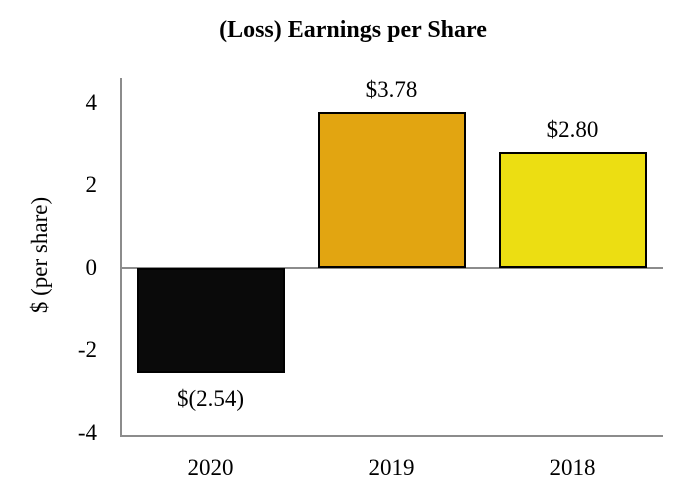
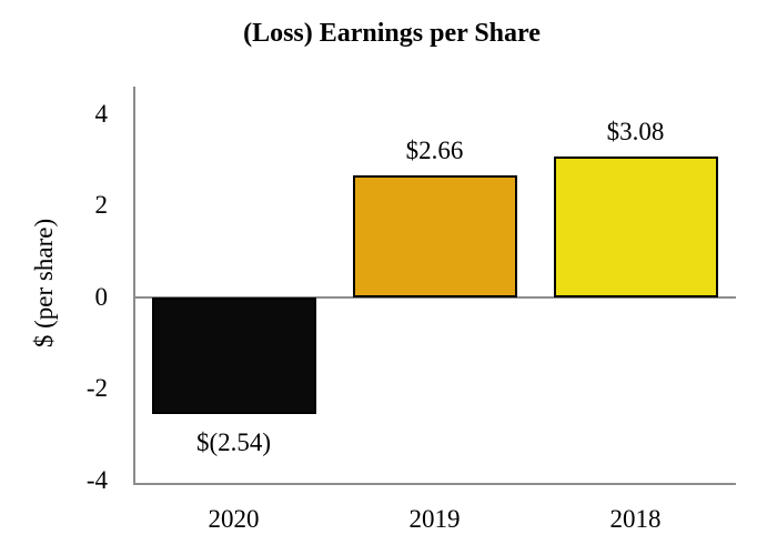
2019: $3.78 -> $2.66
2018: $2.80 -> $3.08
